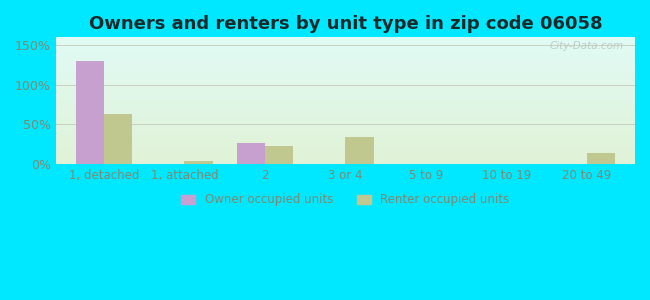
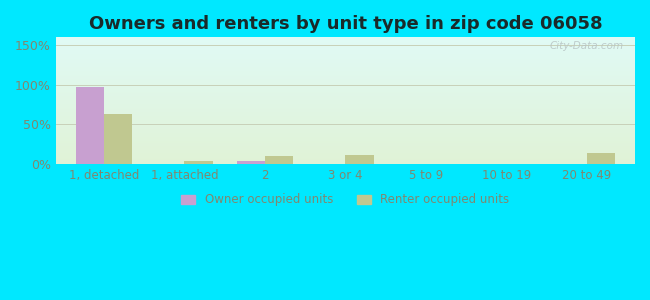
Owner occupied units/1, detached: 130% -> 97%
Owner occupied units/2: 26% -> 4%
Renter occupied units/2: 22% -> 10%
Renter occupied units/3 or 4: 34% -> 11%
